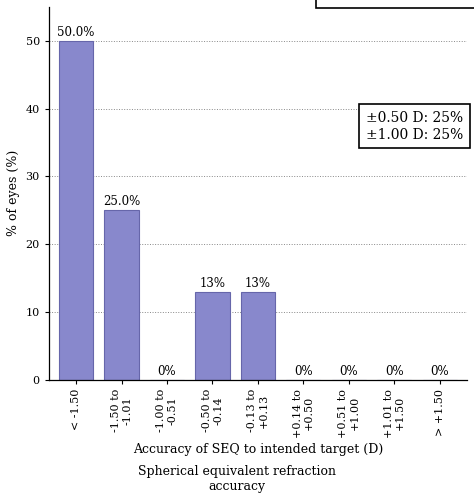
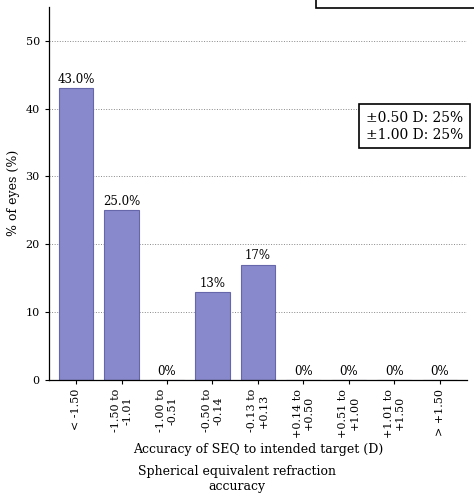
< -1.50: 50.0% -> 43.0%
-0.13 to +0.13: 13% -> 17%
